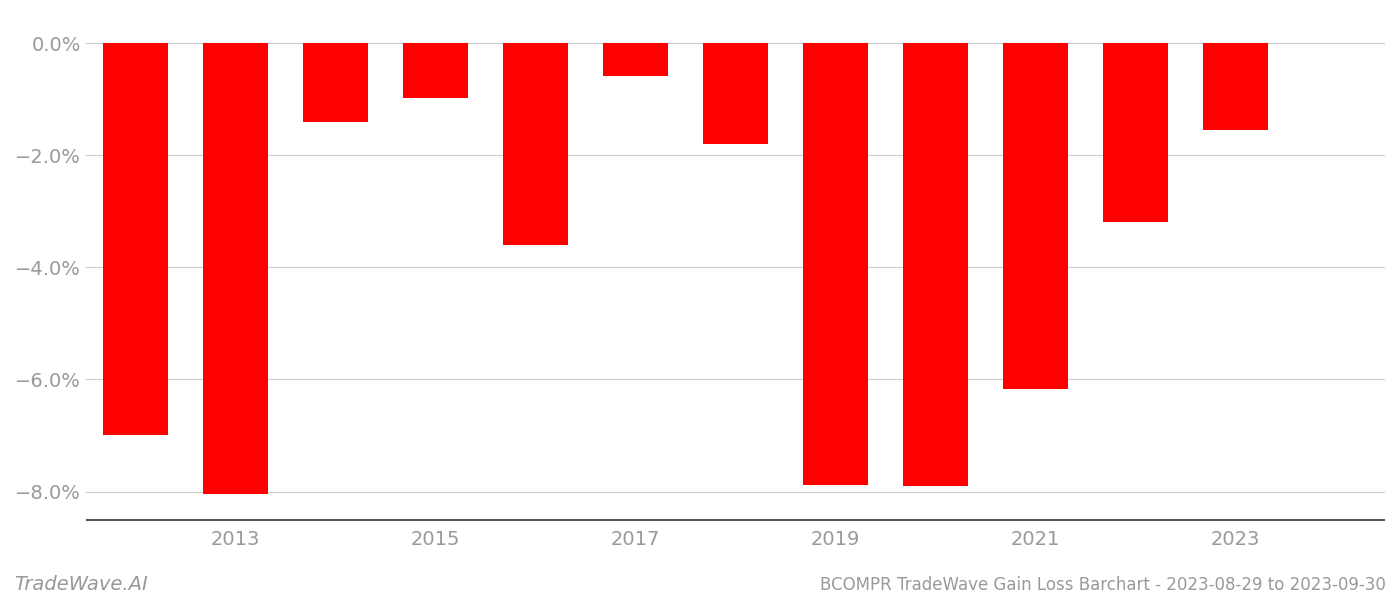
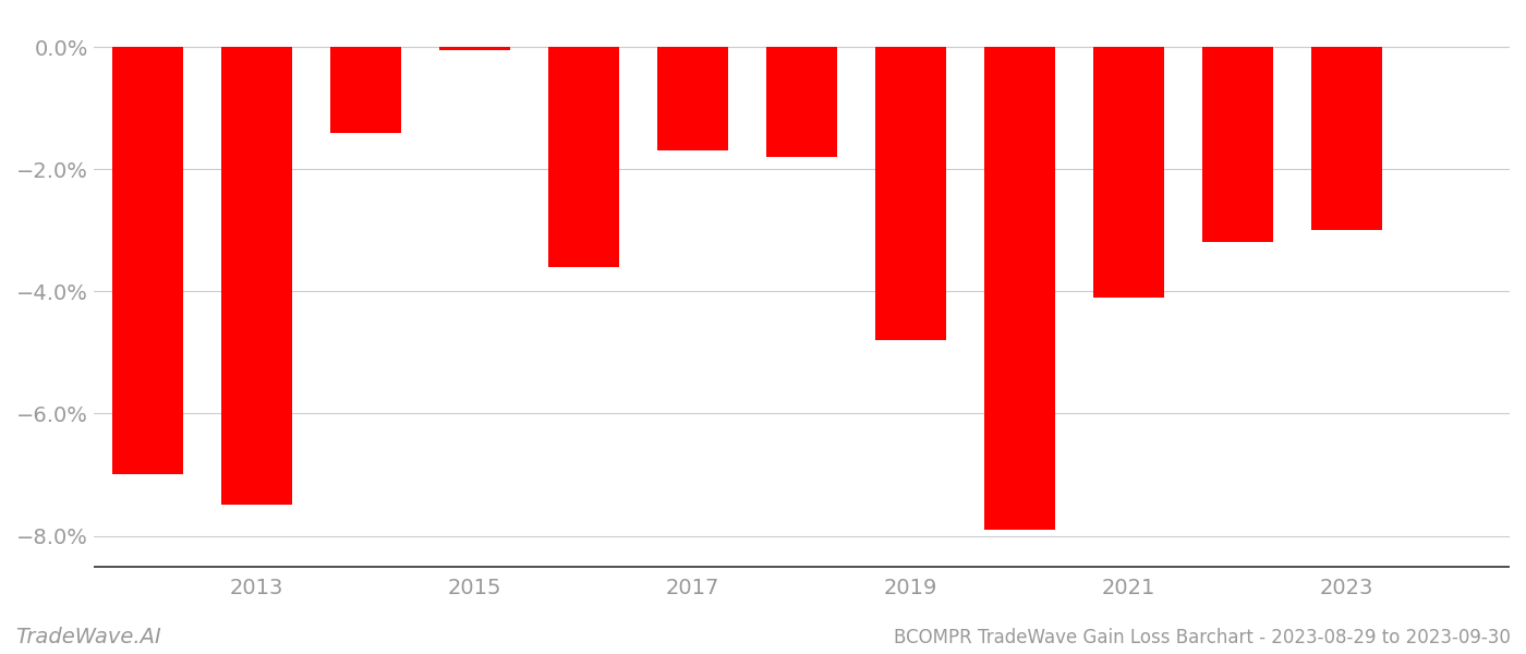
2013: -8.04% -> -7.50%
2015: -0.98% -> -0.05%
2017: -0.58% -> -1.70%
2019: -7.88% -> -4.80%
2021: -6.18% -> -4.10%
2023: -1.56% -> -3.00%
